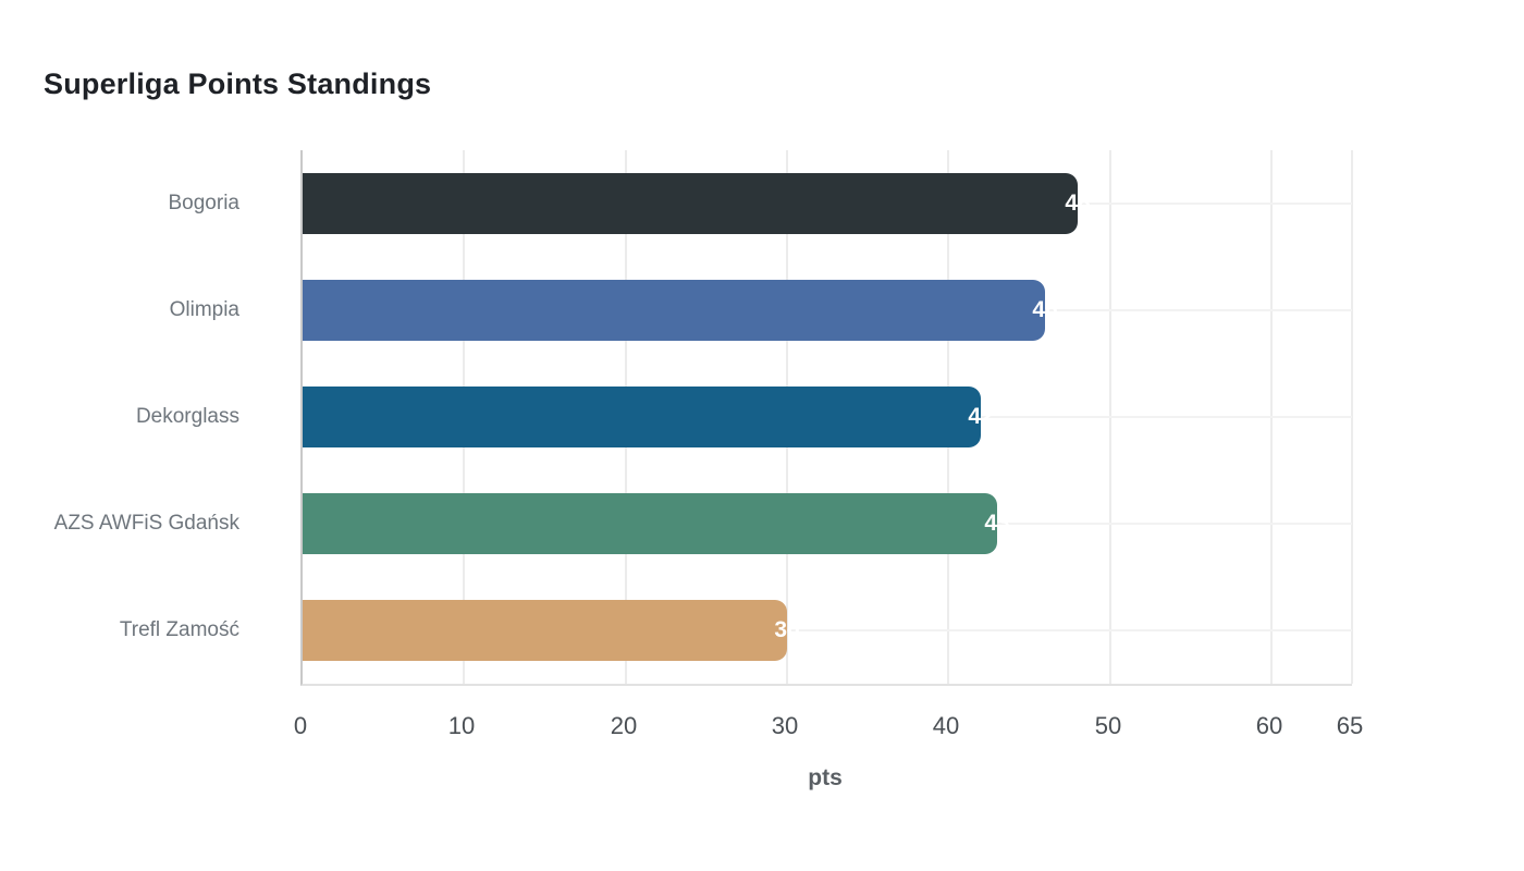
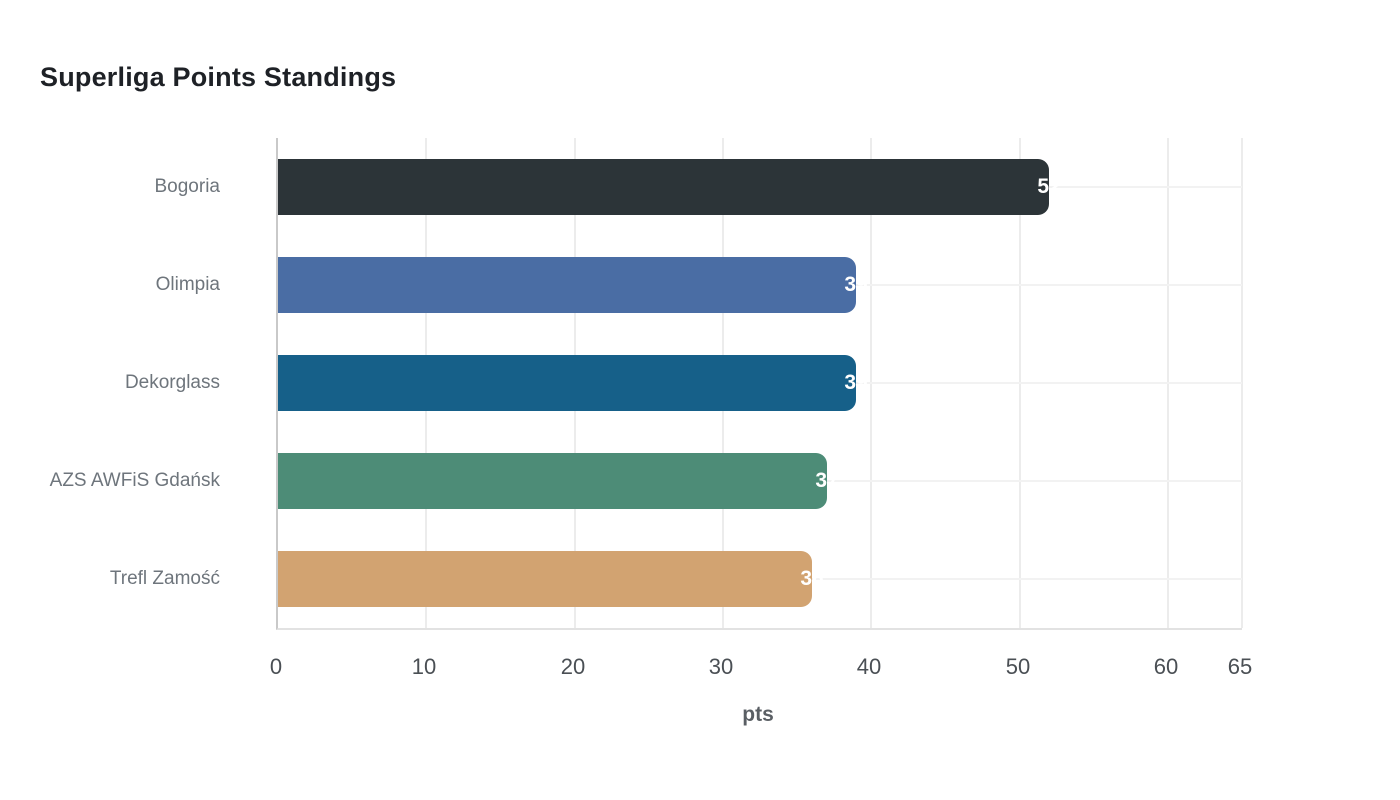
Bogoria: 48 -> 52
Olimpia: 46 -> 39
Dekorglass: 42 -> 39
AZS AWFiS Gdańsk: 43 -> 37
Trefl Zamość: 30 -> 36
